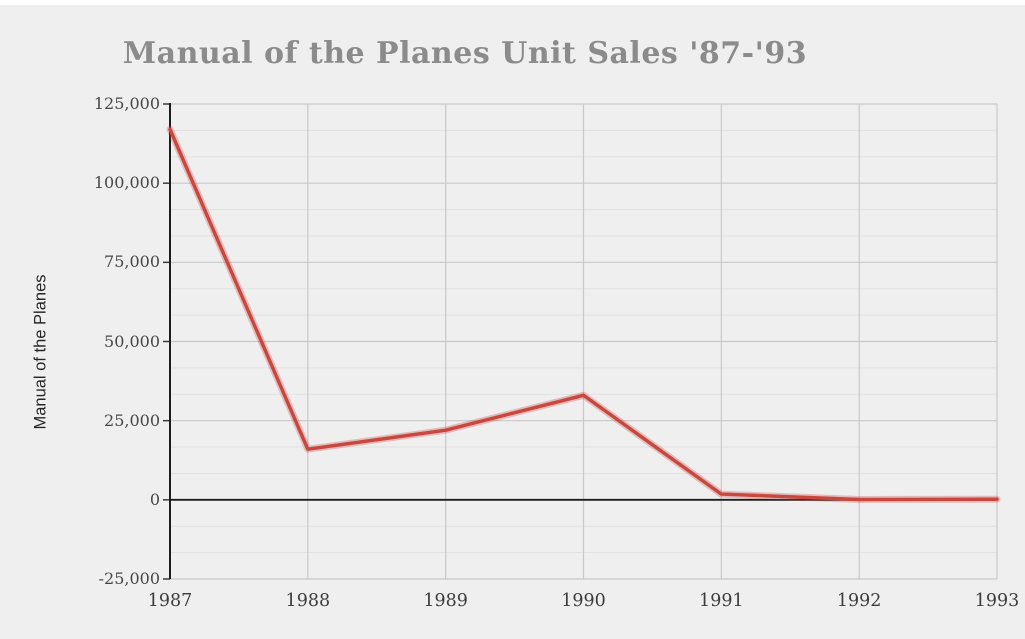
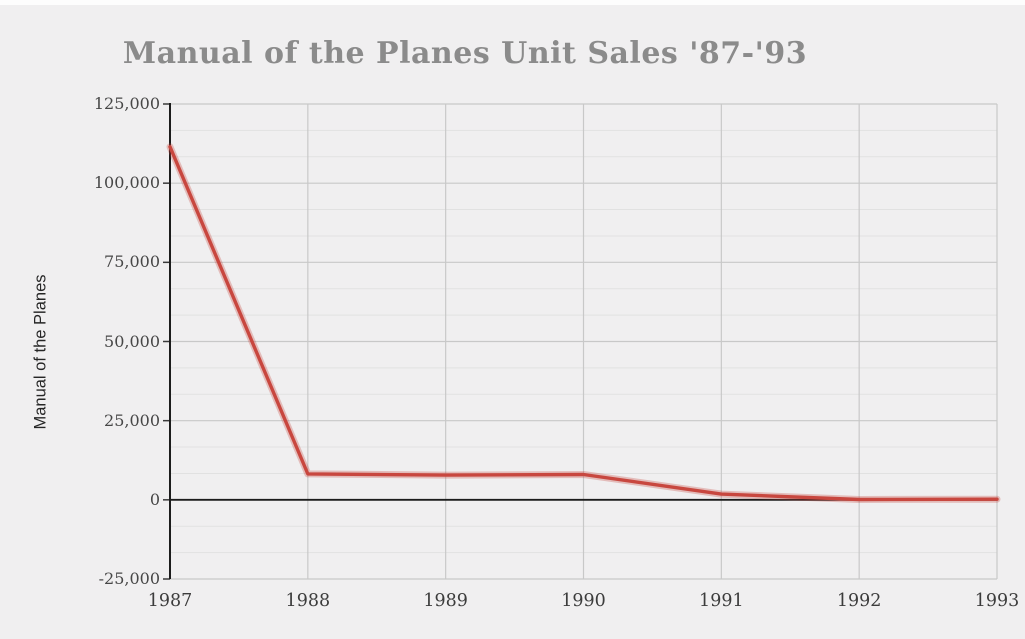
1987: 117000 -> 112000
1988: 16000 -> 8000
1989: 22000 -> 8000
1990: 33000 -> 8000
